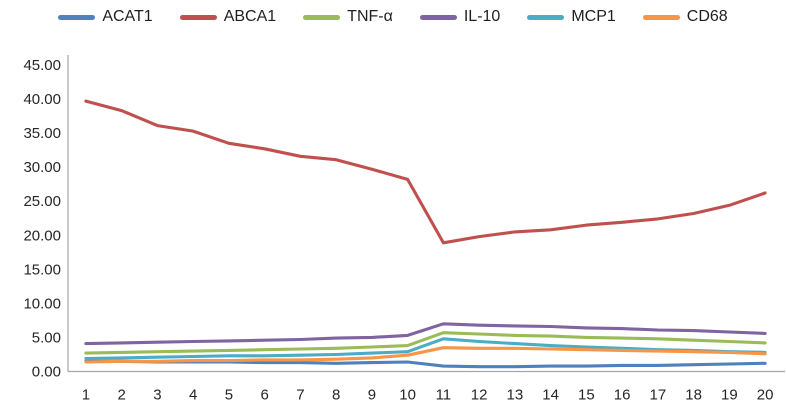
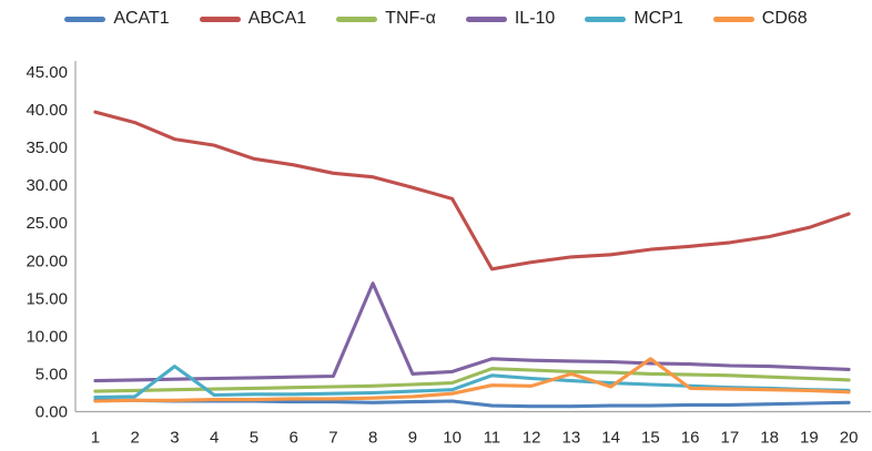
MCP1/3: 2 -> 6
IL-10/8: 5 -> 17
CD68/13: 3 -> 5
CD68/15: 3 -> 7
